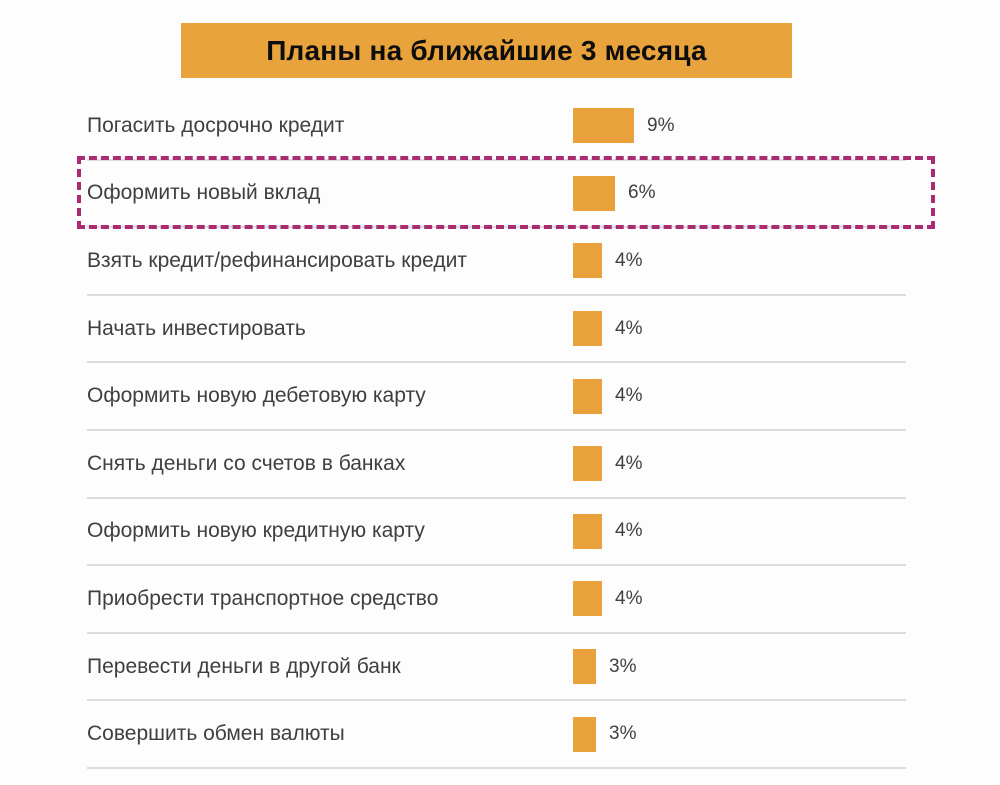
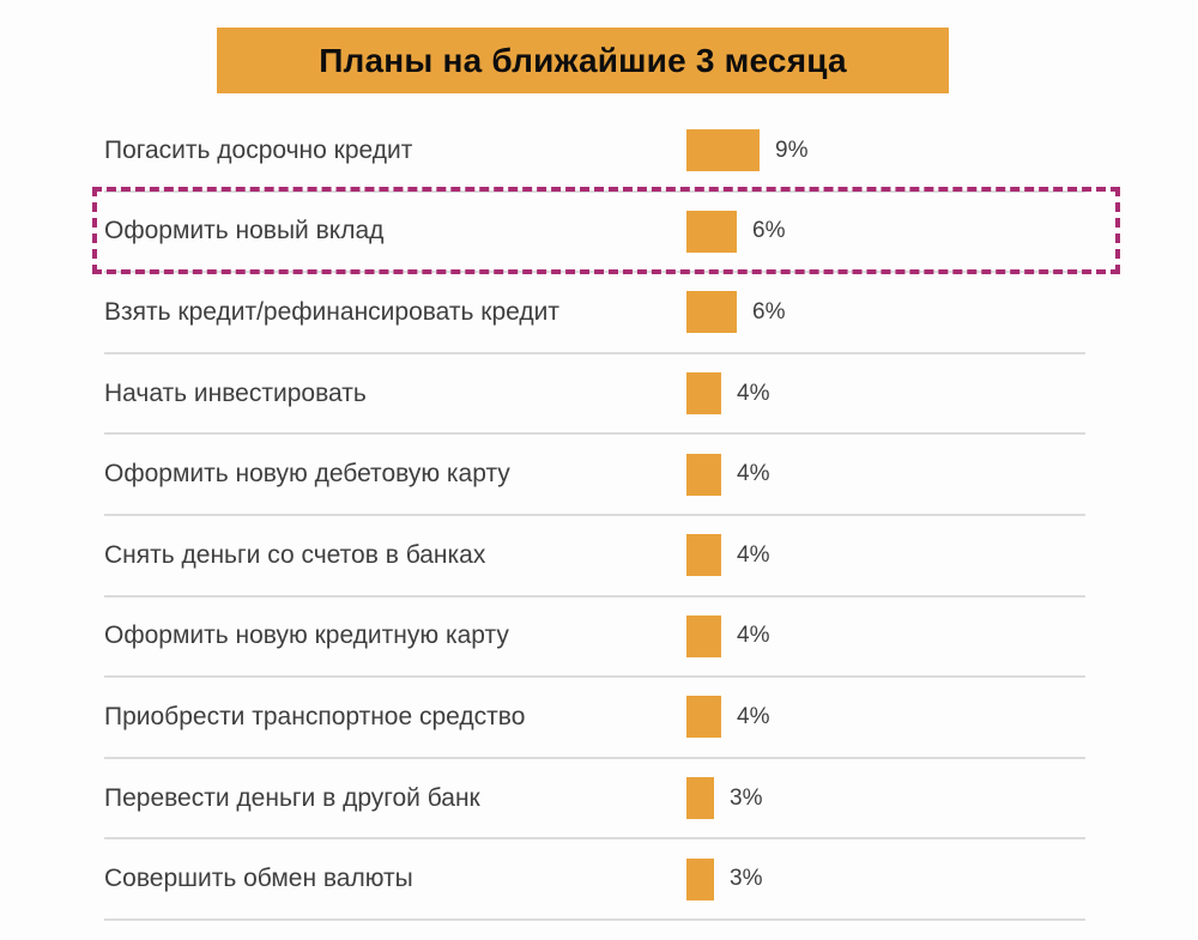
Взять кредит/рефинансировать кредит: 4% -> 6%
